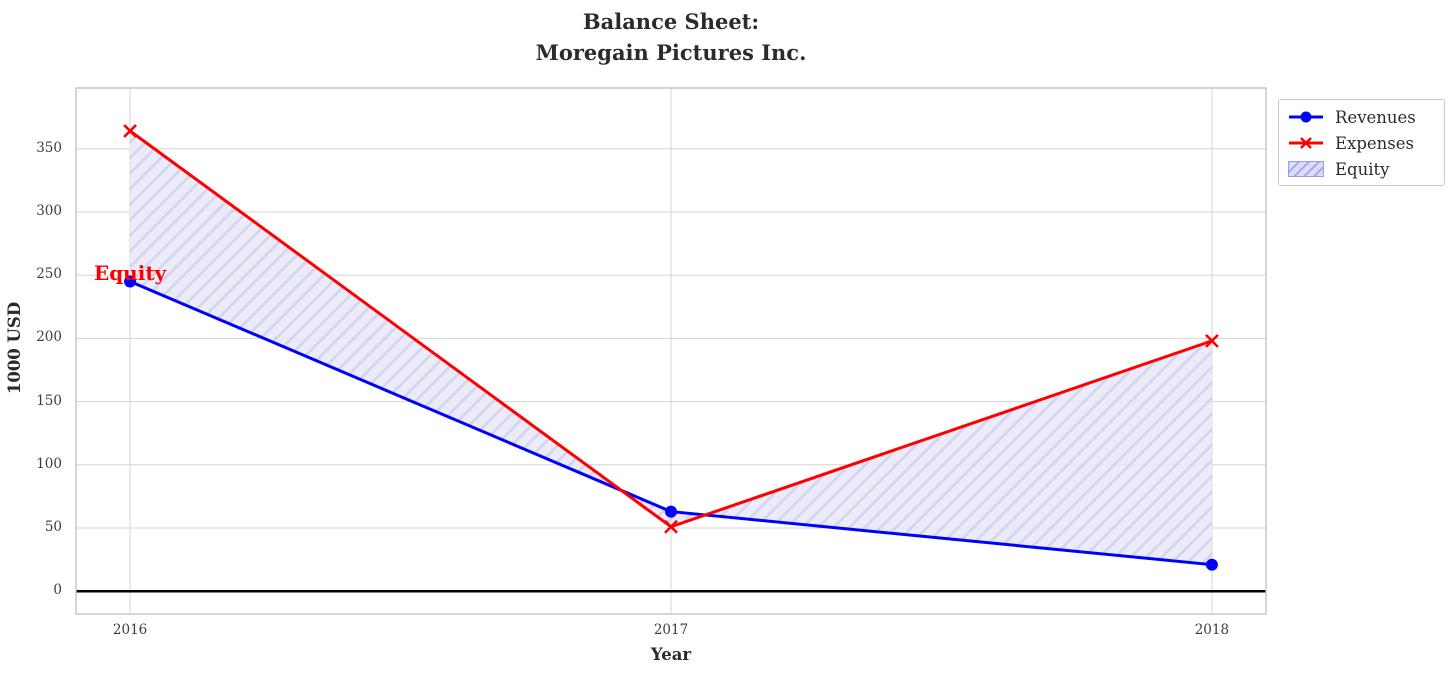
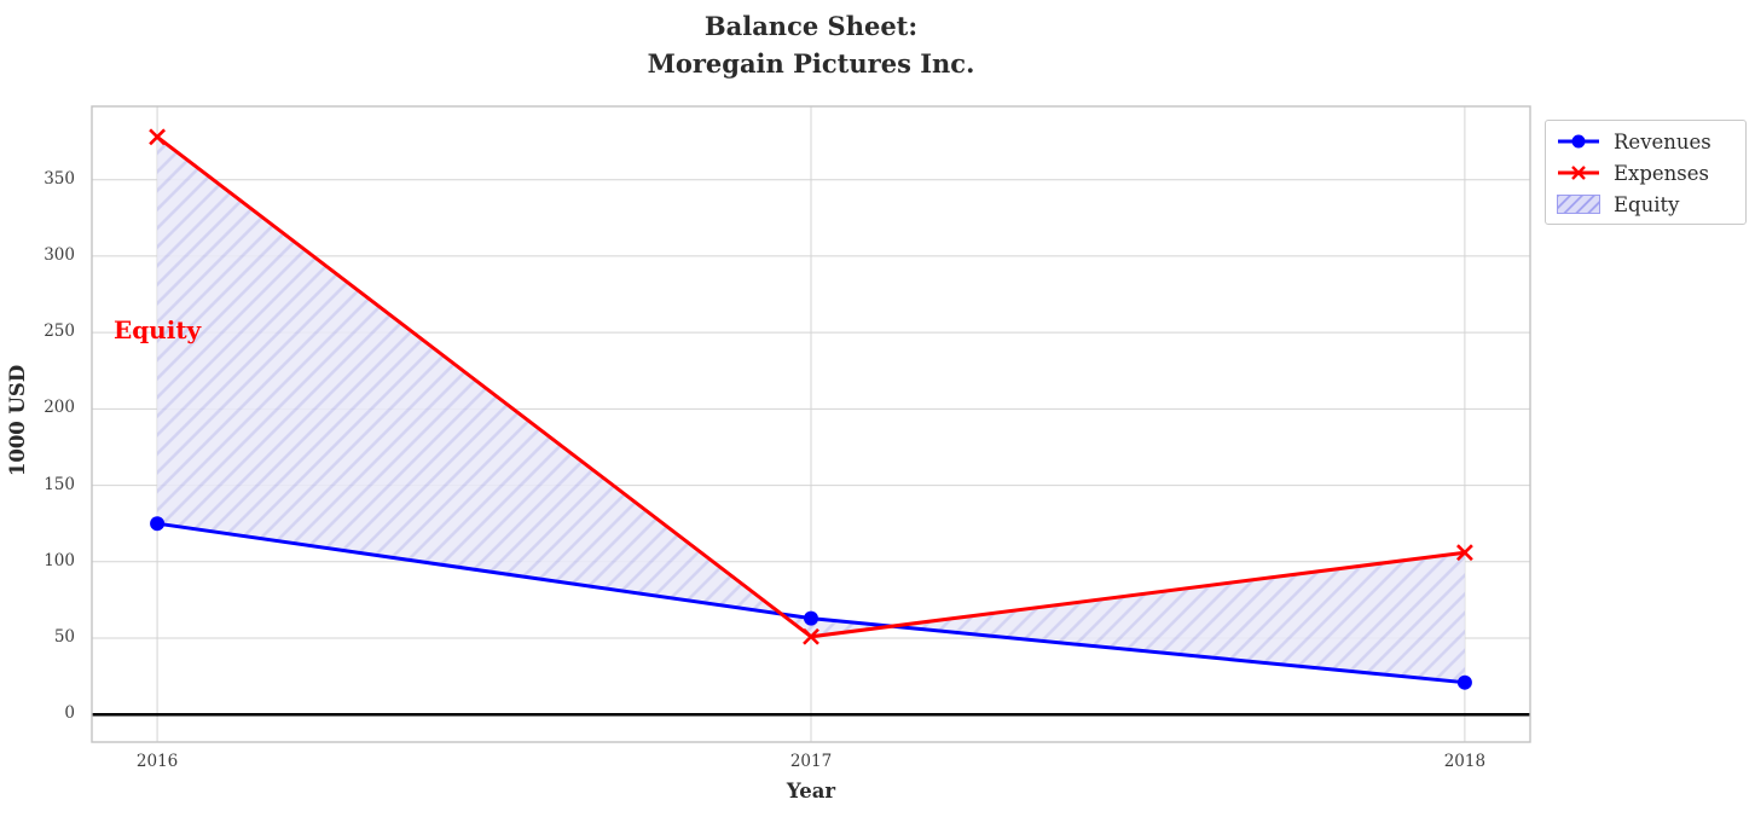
Revenues/2016: 245 -> 125
Expenses/2016: 364 -> 378
Expenses/2018: 198 -> 106
